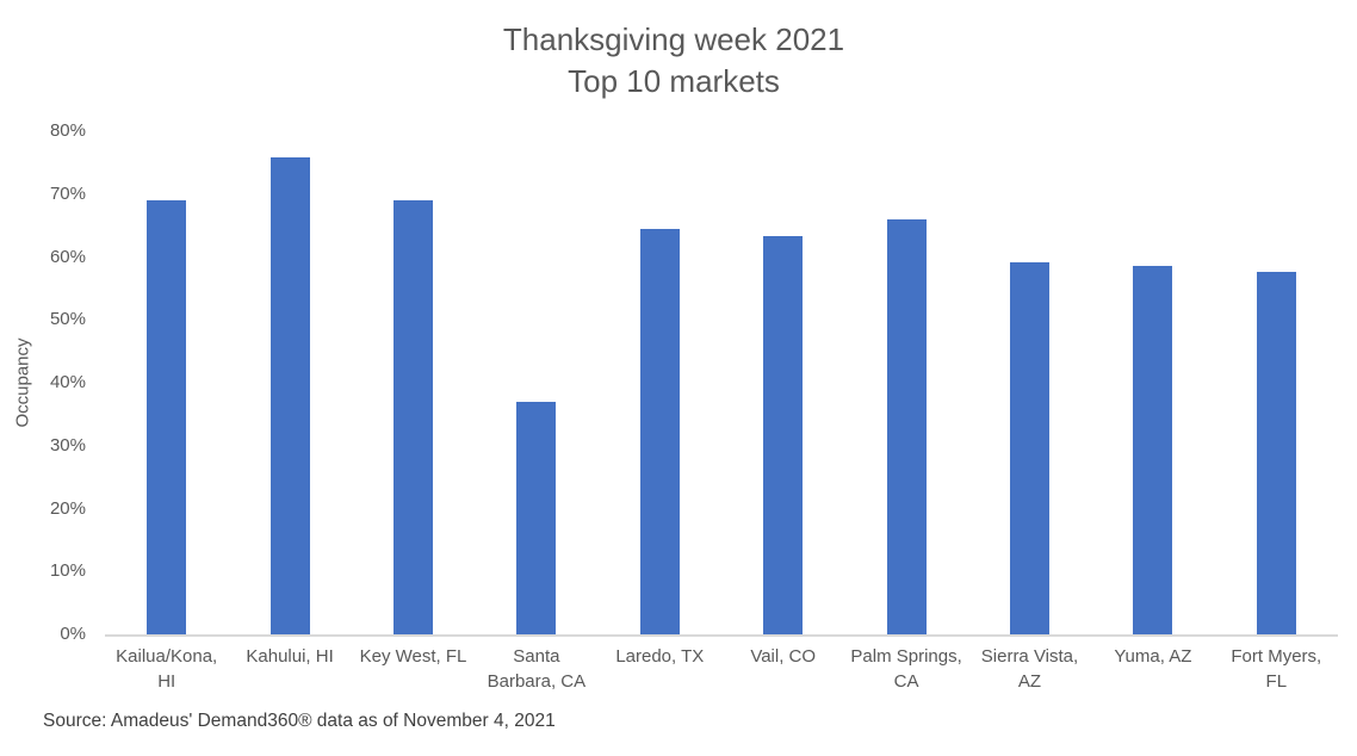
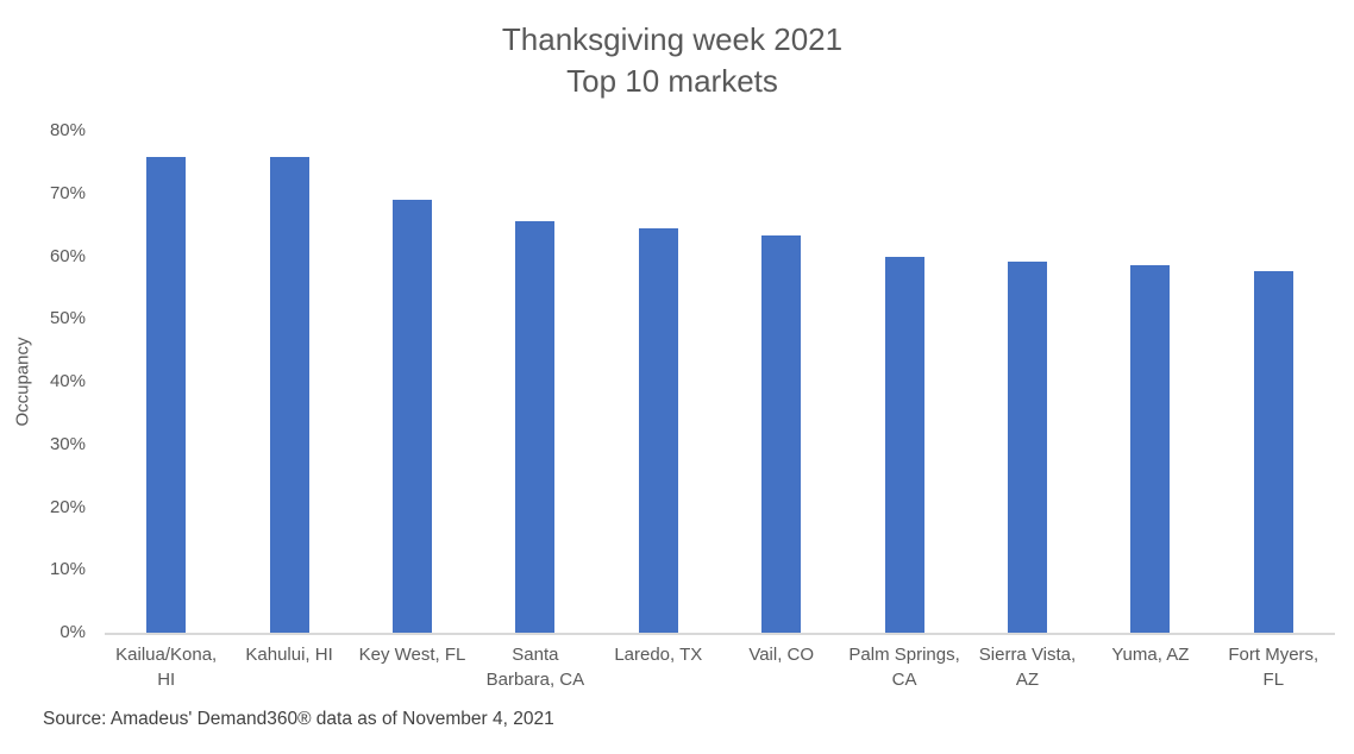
Kailua/Kona, HI: 69% -> 76%
Santa Barbara, CA: 37% -> 66%
Palm Springs, CA: 66% -> 60%
